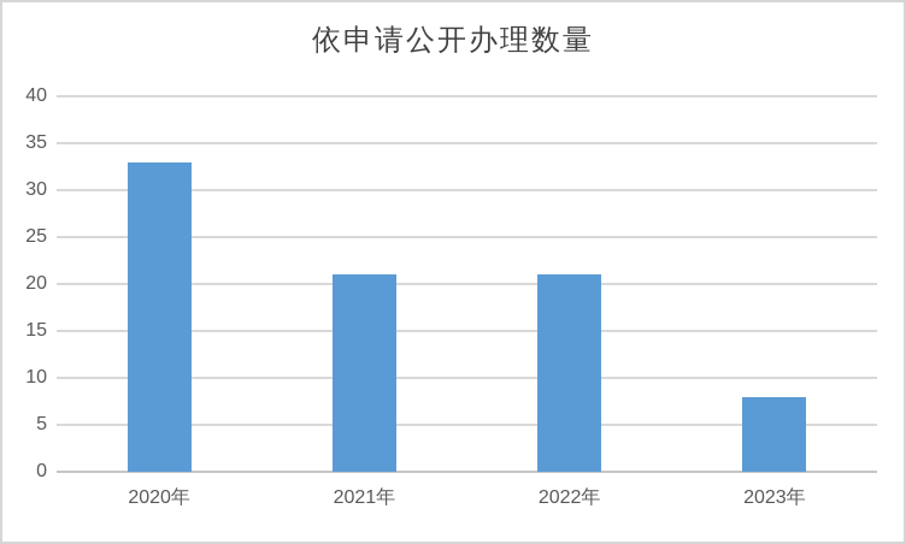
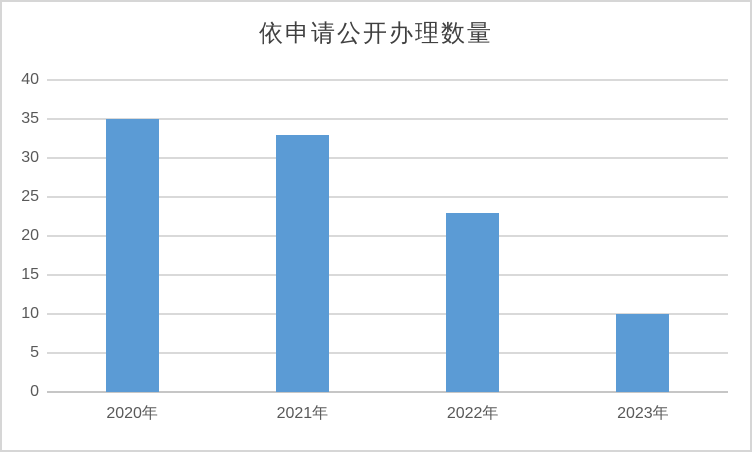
2020年: 33 -> 35
2021年: 21 -> 33
2022年: 21 -> 23
2023年: 8 -> 10
